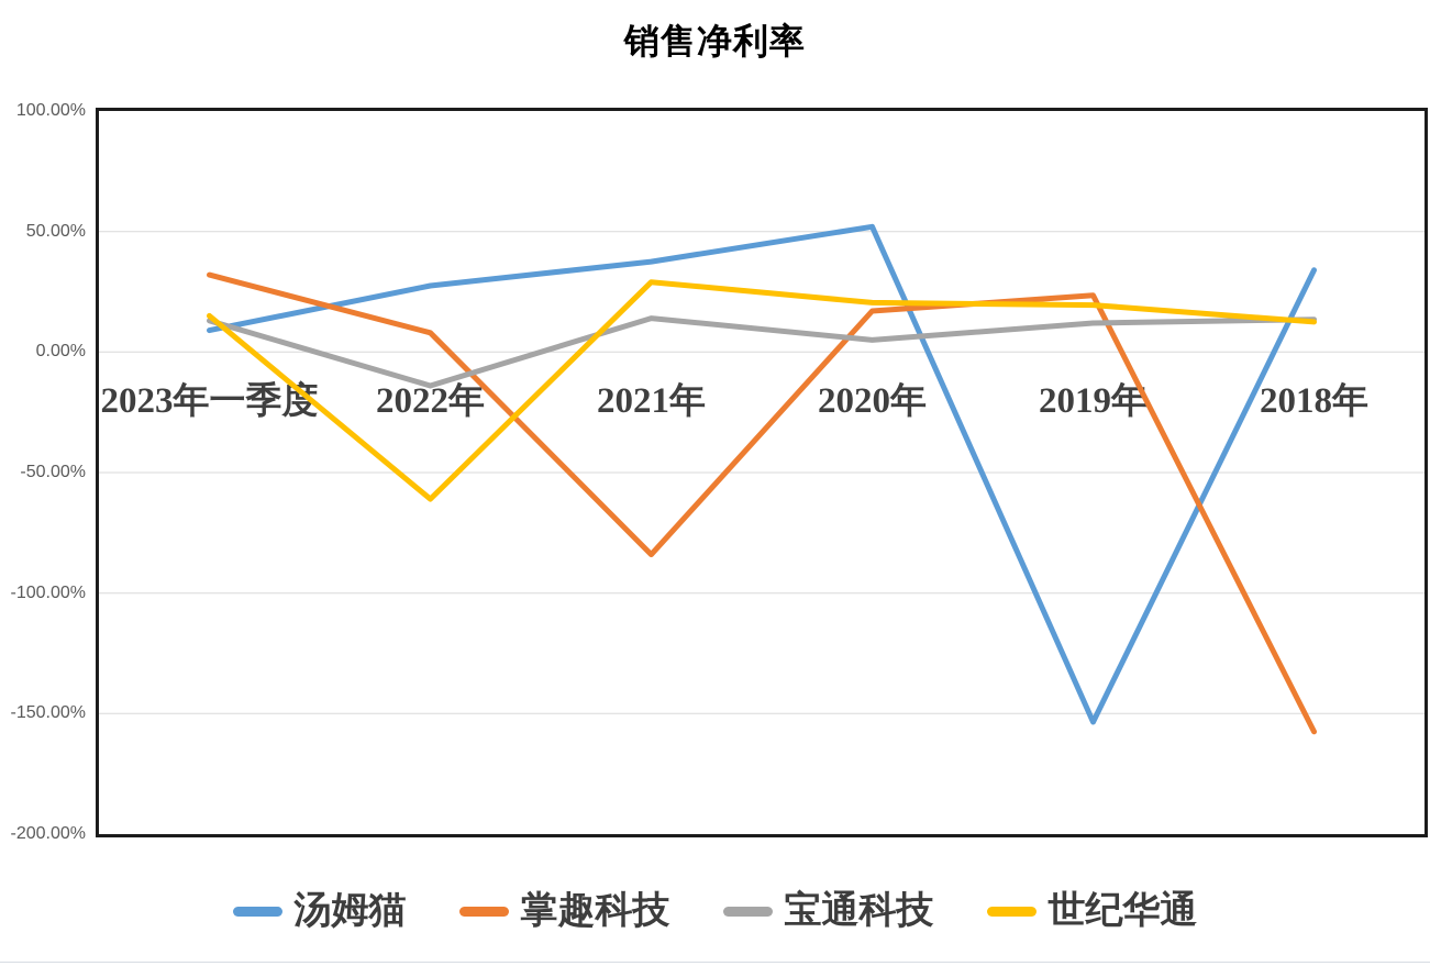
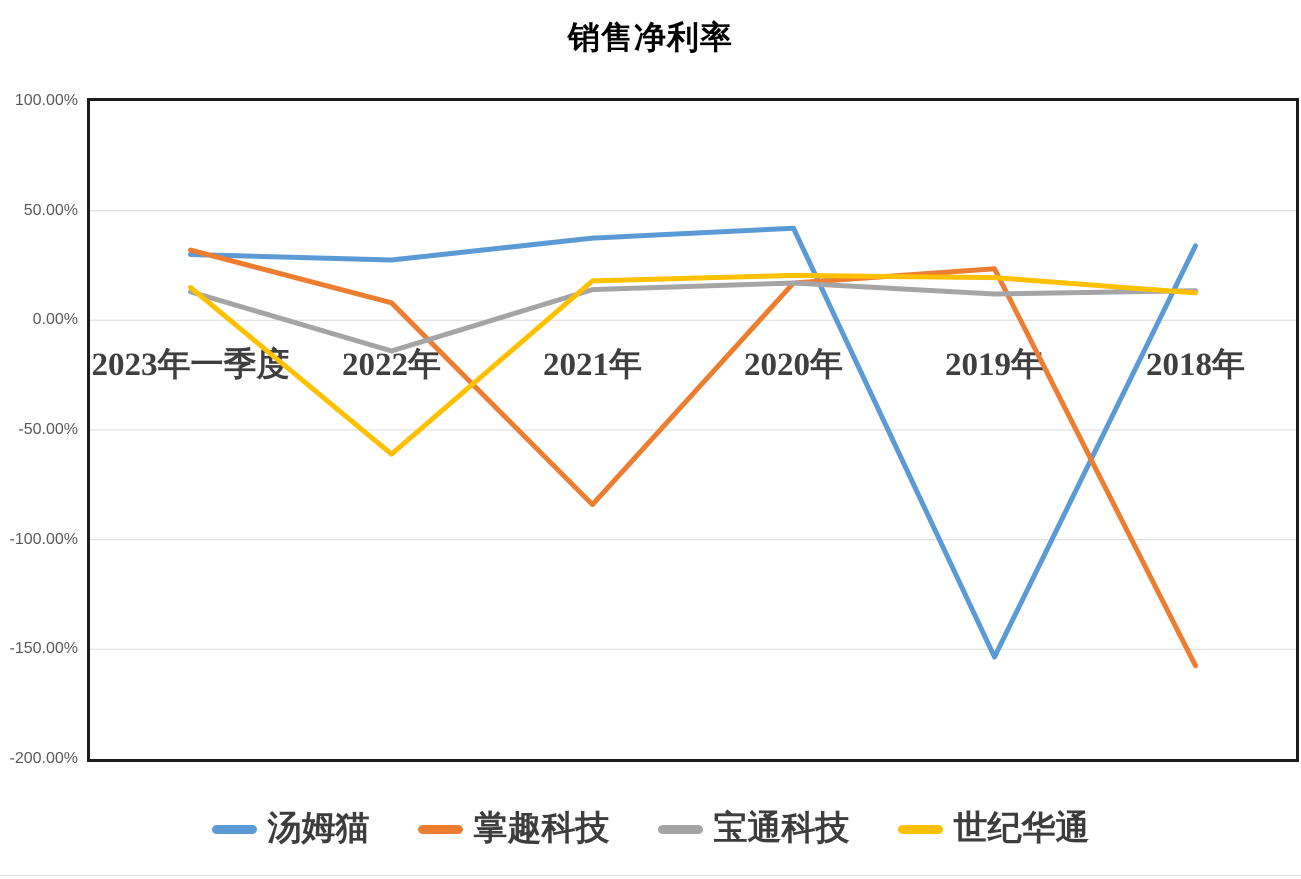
汤姆猫/2023年一季度: 9% -> 30%
世纪华通/2021年: 29% -> 18%
汤姆猫/2020年: 52% -> 42%
宝通科技/2020年: 5% -> 17%
